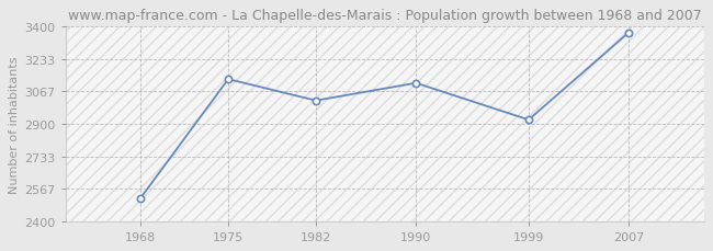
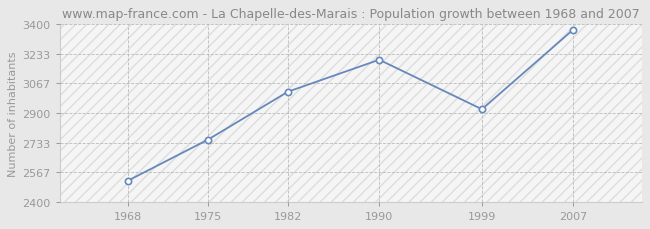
1975: 3130 -> 2750
1990: 3110 -> 3200
